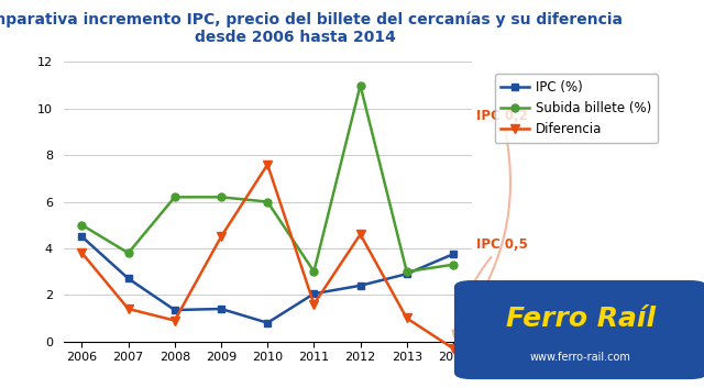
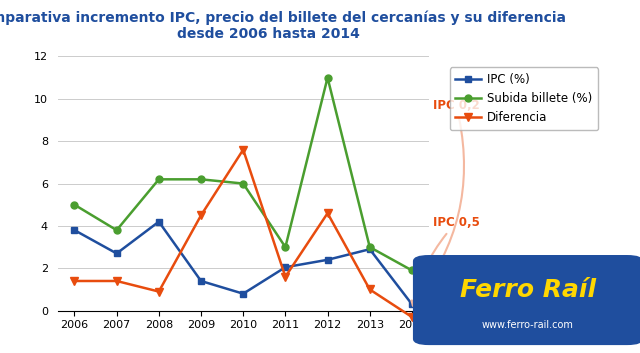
IPC (%)/2006: 4.50 -> 3.80
Diferencia/2006: 3.8 -> 1.4
IPC (%)/2008: 1.35 -> 4.20
IPC (%)/2014: 3.75 -> 0.30
Subida billete (%)/2014: 3.3 -> 1.9
